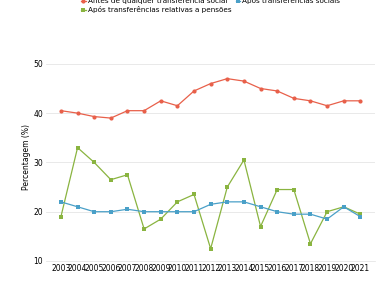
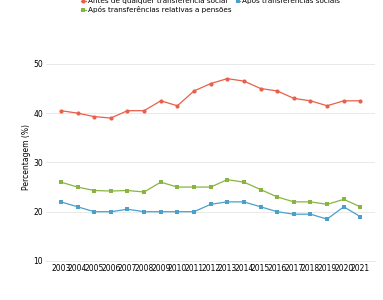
Após transferências relativas a pensões/2003: 19.0 -> 26.0
Após transferências relativas a pensões/2004: 33.0 -> 25.0
Após transferências relativas a pensões/2005: 30.0 -> 24.3
Após transferências relativas a pensões/2006: 26.5 -> 24.2
Após transferências relativas a pensões/2007: 27.5 -> 24.3
Após transferências relativas a pensões/2008: 16.5 -> 24.0
Após transferências relativas a pensões/2009: 18.5 -> 26.0
Após transferências relativas a pensões/2010: 22.0 -> 25.0
Após transferências relativas a pensões/2011: 23.5 -> 25.0
Após transferências relativas a pensões/2012: 12.5 -> 25.0
Após transferências relativas a pensões/2013: 25.0 -> 26.5
Após transferências relativas a pensões/2014: 30.5 -> 26.0
Após transferências relativas a pensões/2015: 17.0 -> 24.5
Após transferências relativas a pensões/2016: 24.5 -> 23.0
Após transferências relativas a pensões/2017: 24.5 -> 22.0
Após transferências relativas a pensões/2018: 13.5 -> 22.0
Após transferências relativas a pensões/2019: 20.0 -> 21.5
Após transferências relativas a pensões/2020: 21.0 -> 22.5
Após transferências relativas a pensões/2021: 19.5 -> 21.0
